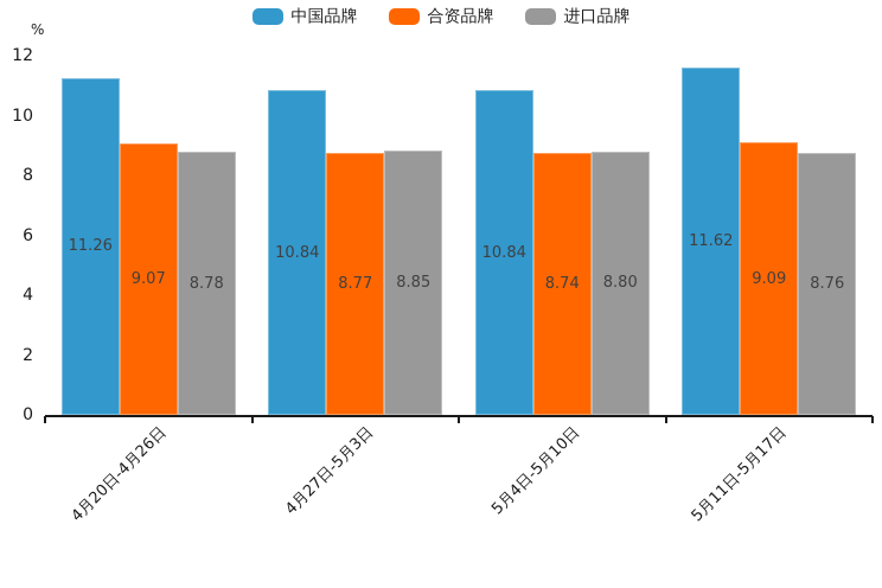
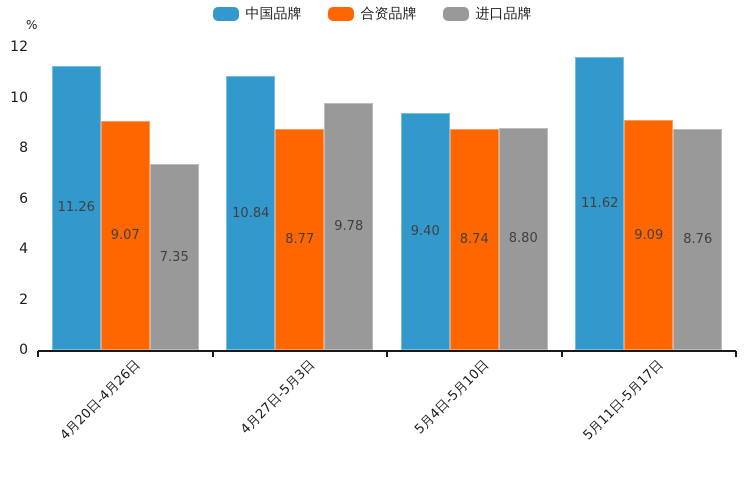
进口品牌/4月20日-4月26日: 8.78 -> 7.35
进口品牌/4月27日-5月3日: 8.85 -> 9.78
中国品牌/5月4日-5月10日: 10.84 -> 9.40
